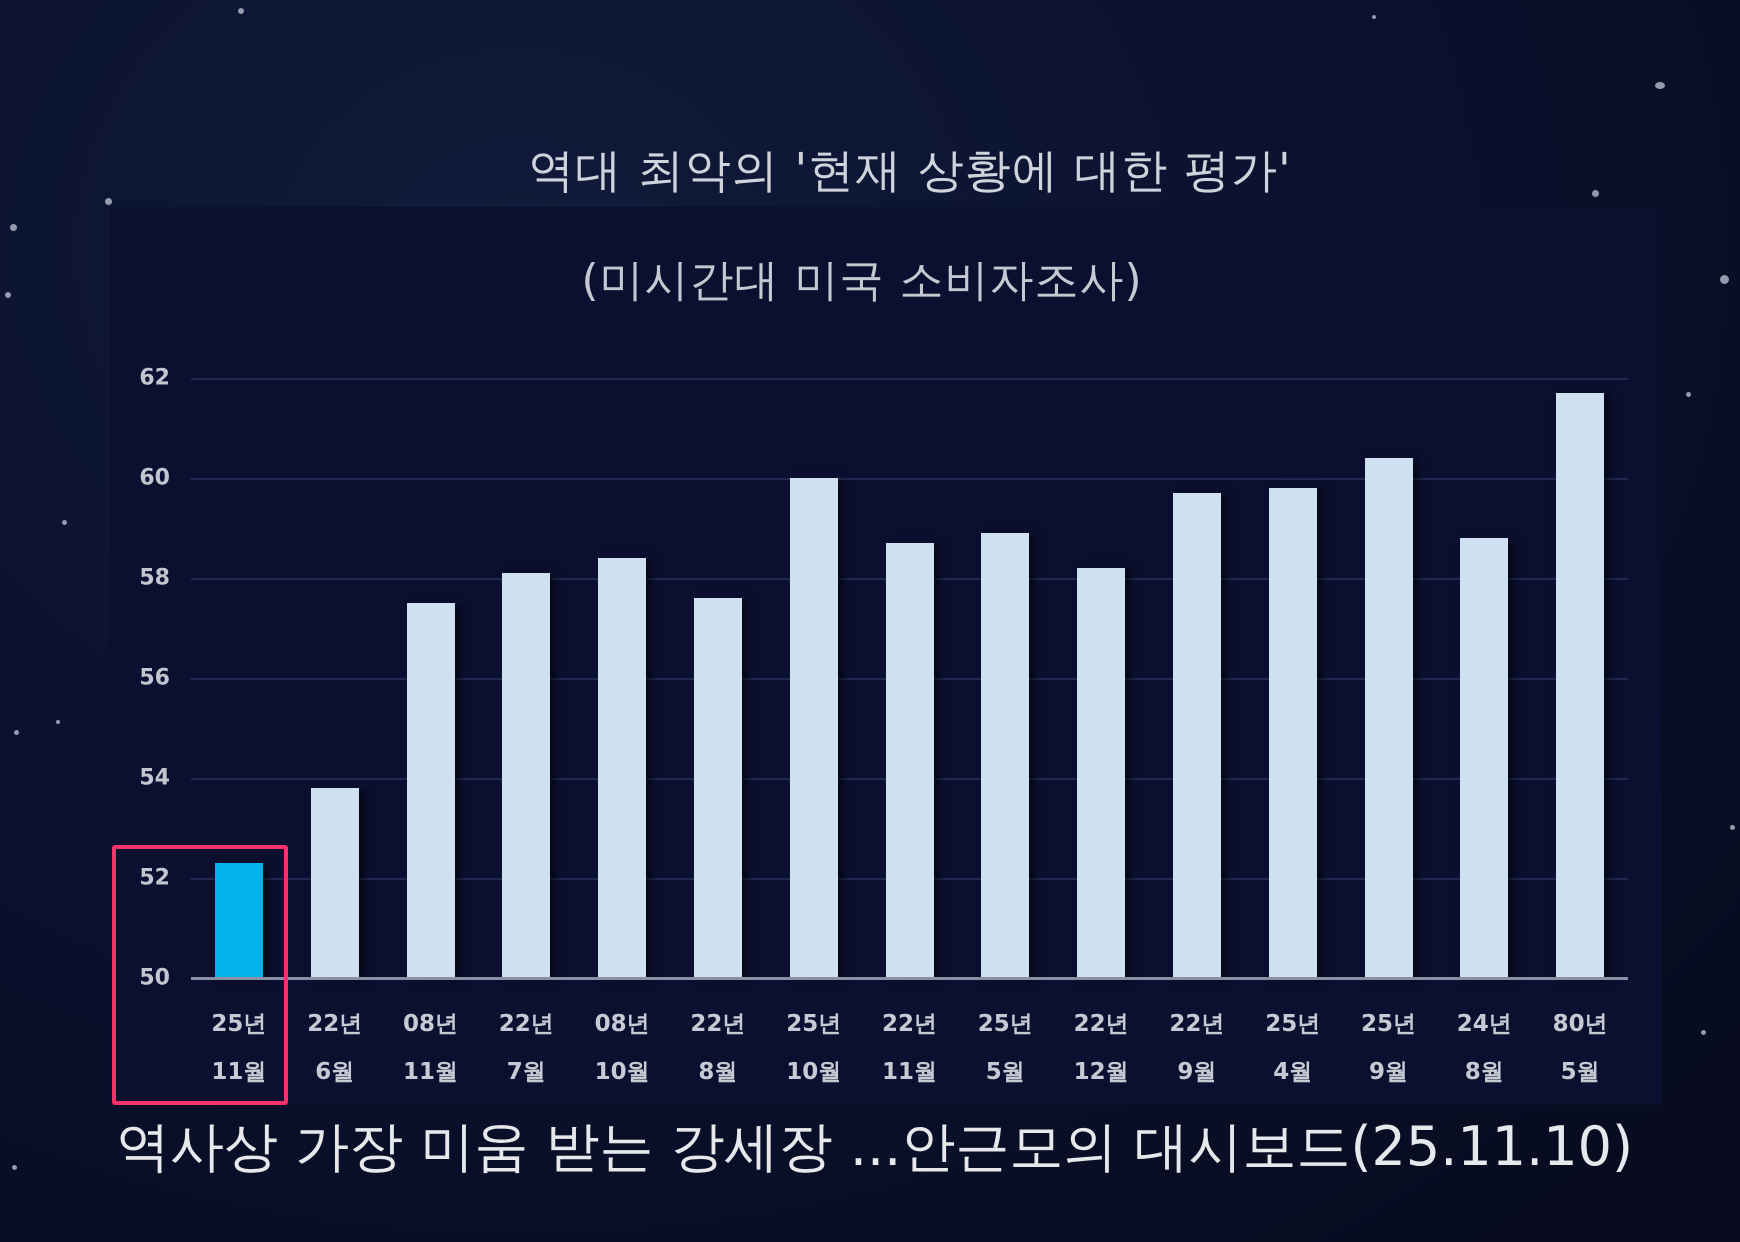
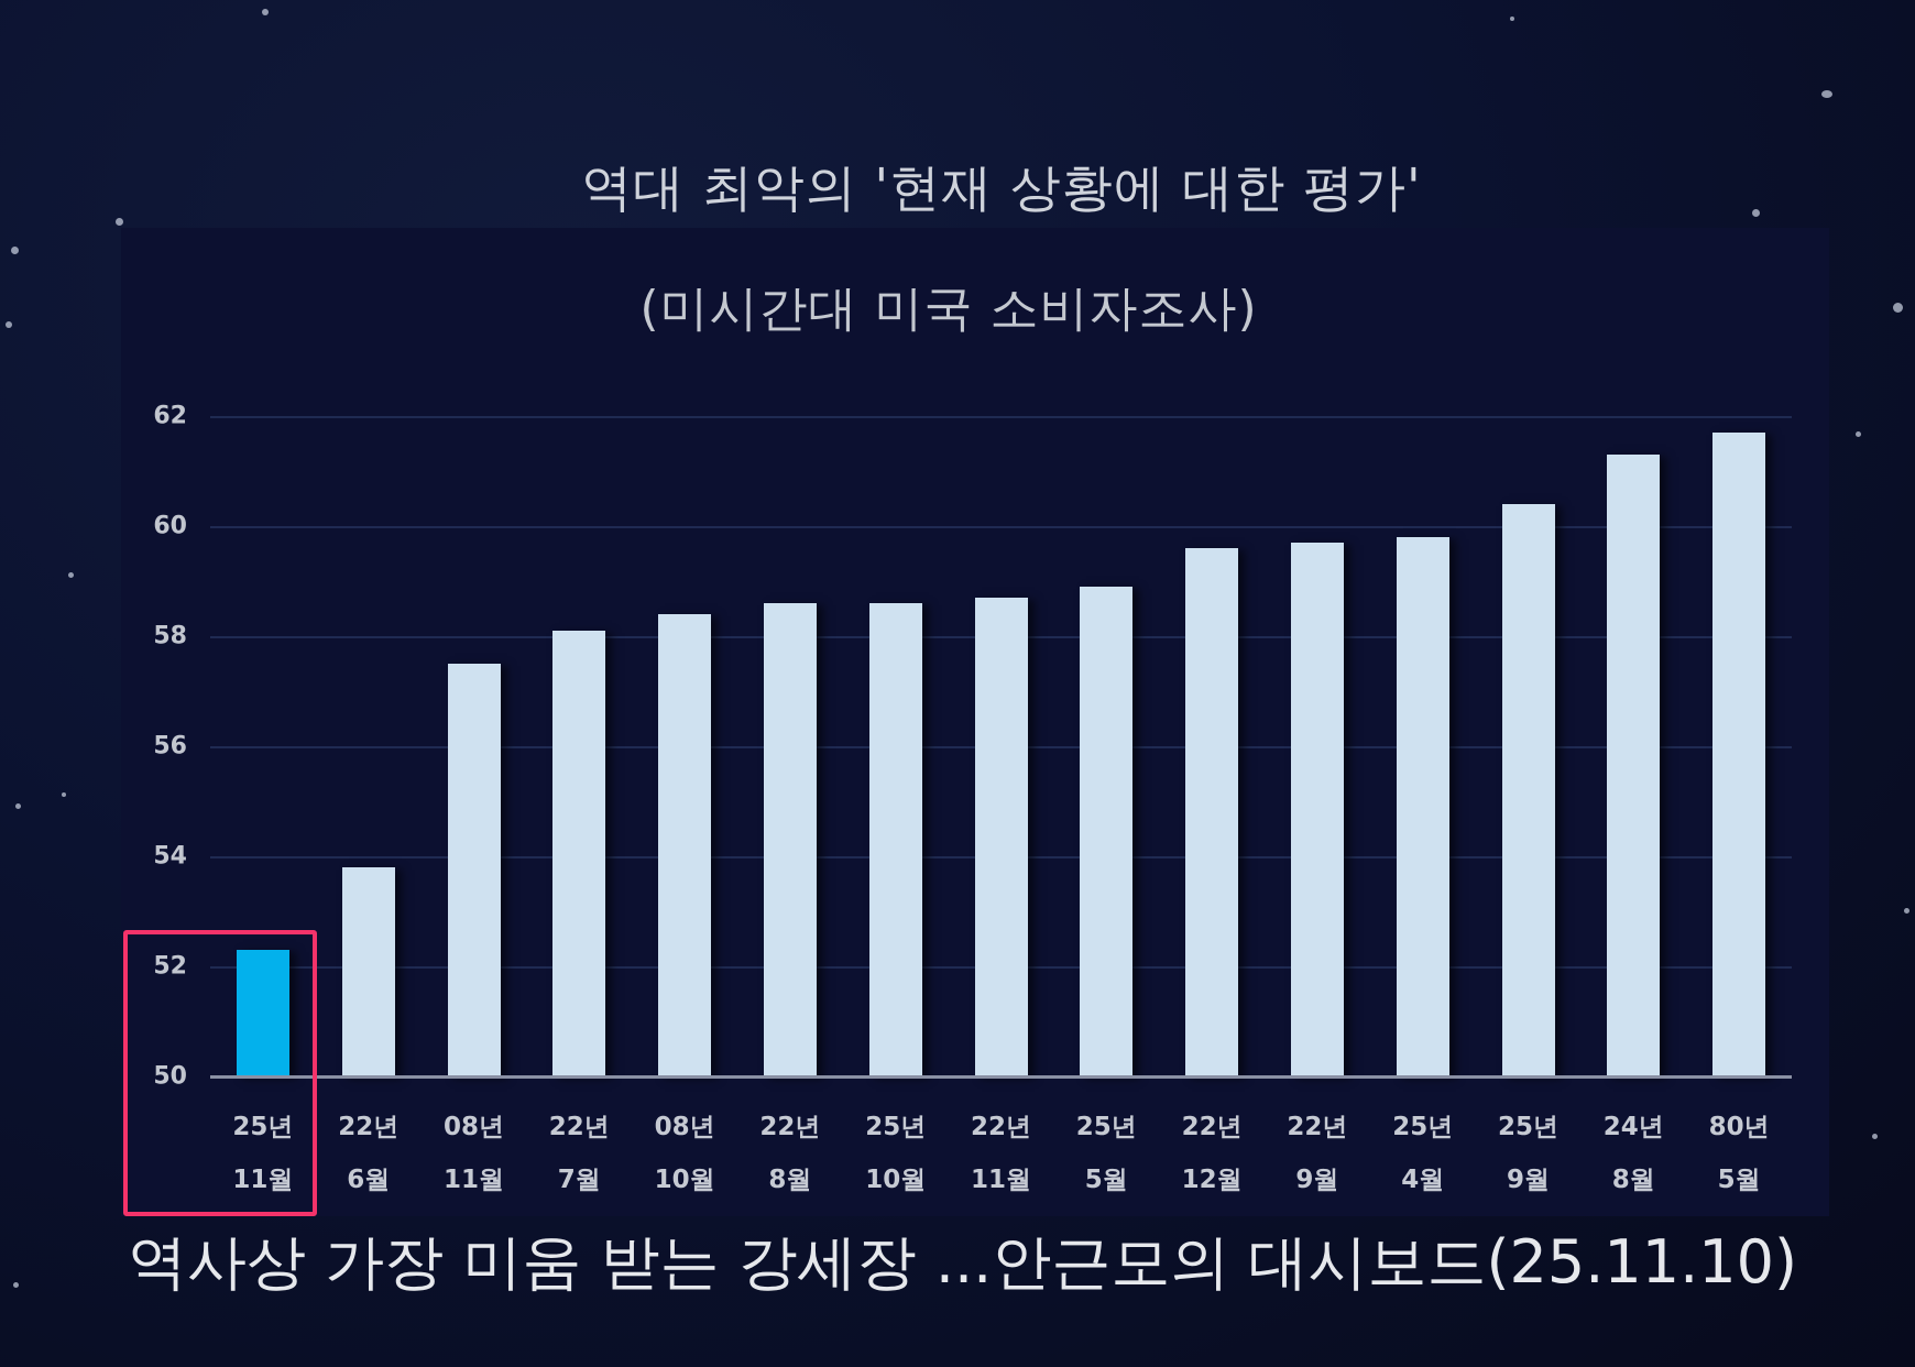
22년 8월: 57.6 -> 58.6
25년 10월: 60.0 -> 58.6
22년 12월: 58.2 -> 59.6
24년 8월: 58.8 -> 61.3
